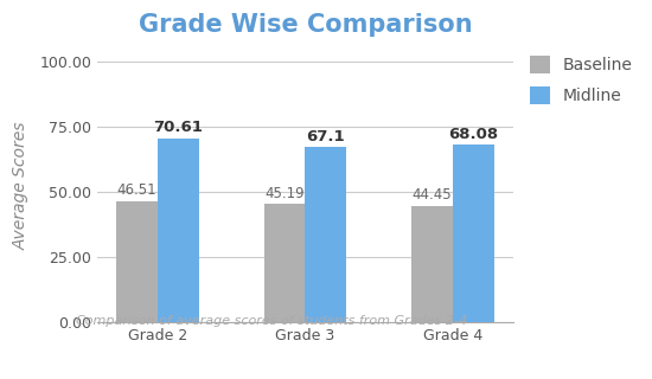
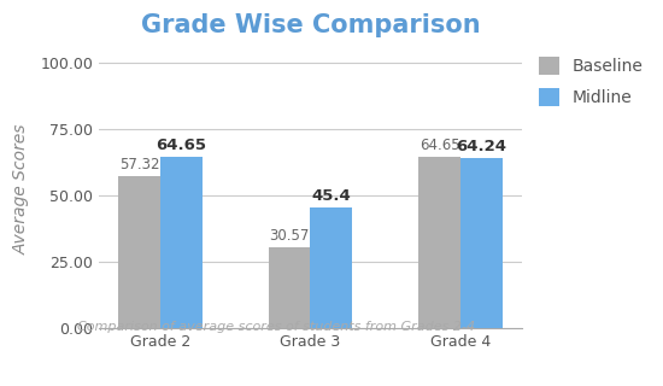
Baseline/Grade 2: 46.51 -> 57.32
Midline/Grade 2: 70.61 -> 64.65
Baseline/Grade 3: 45.19 -> 30.57
Midline/Grade 3: 67.1 -> 45.4
Baseline/Grade 4: 44.45 -> 64.65
Midline/Grade 4: 68.08 -> 64.24
